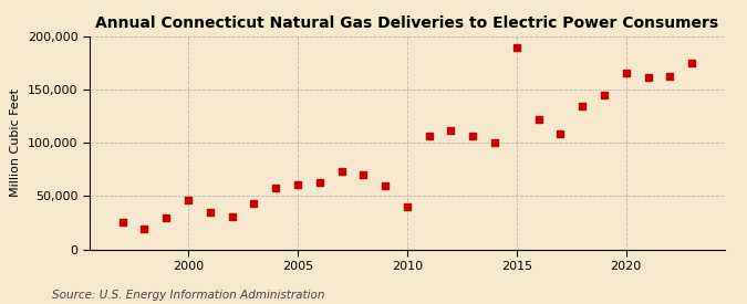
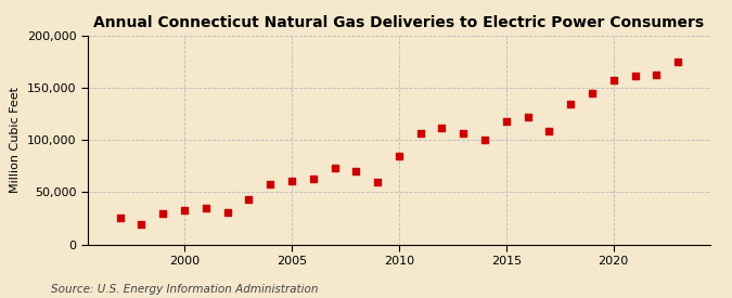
2000: 46,000 -> 33,000
2010: 40,000 -> 85,000
2015: 190,000 -> 118,000
2020: 166,000 -> 157,000
